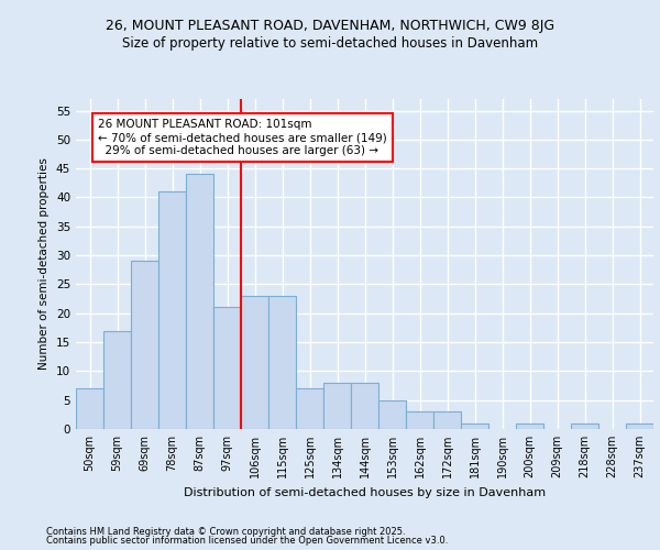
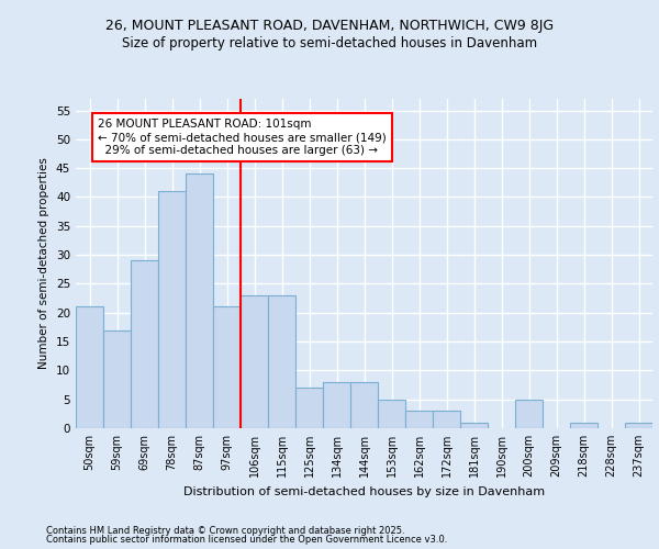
50sqm: 7 -> 21
200sqm: 1 -> 5
